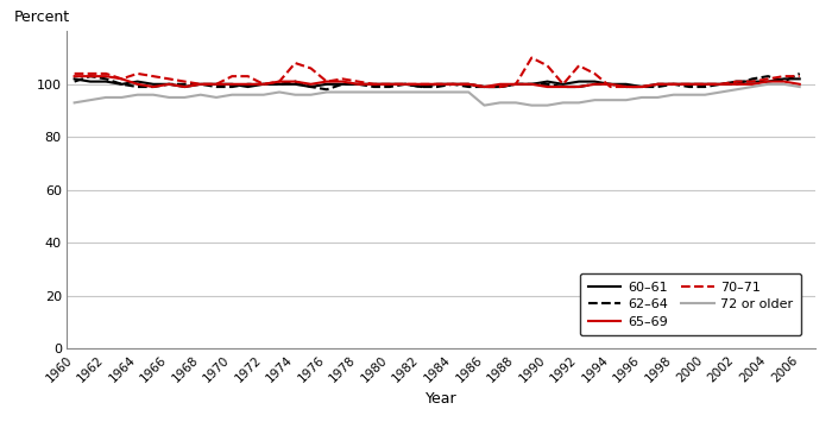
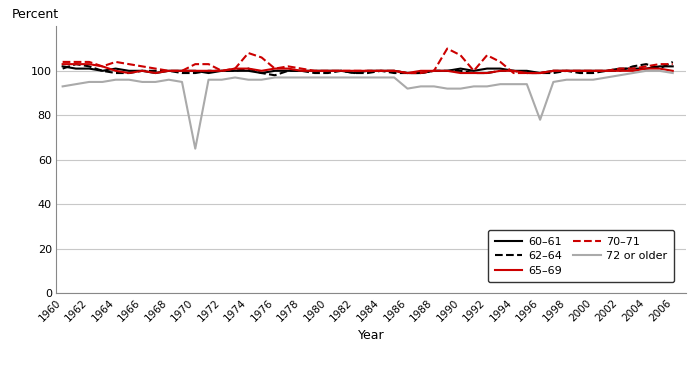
72 or older/1970: 96 -> 65
72 or older/1996: 95 -> 78
